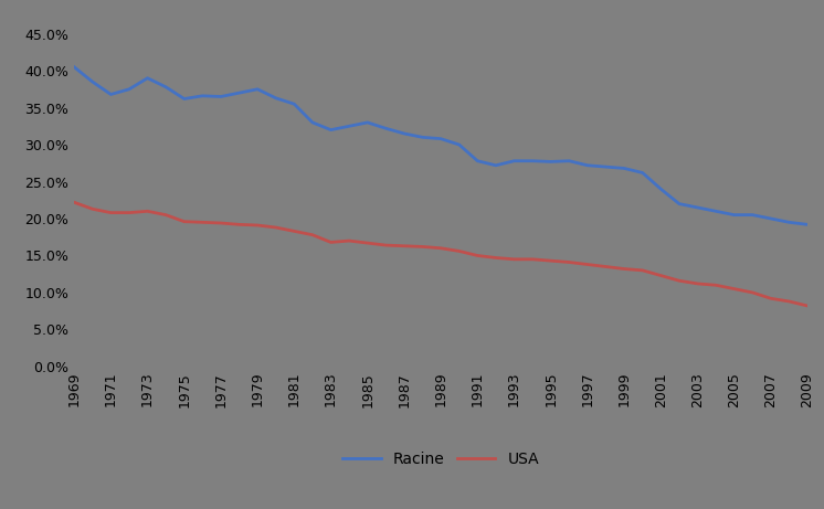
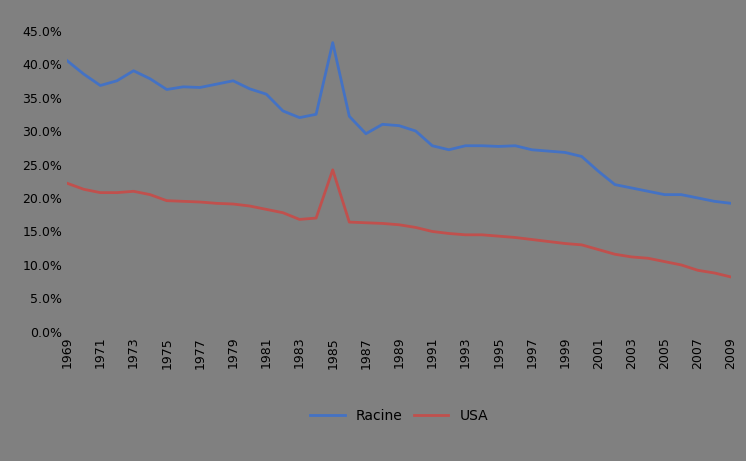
Racine/1985: 33.0% -> 43.2%
USA/1985: 16.7% -> 24.2%
Racine/1987: 31.5% -> 29.6%
